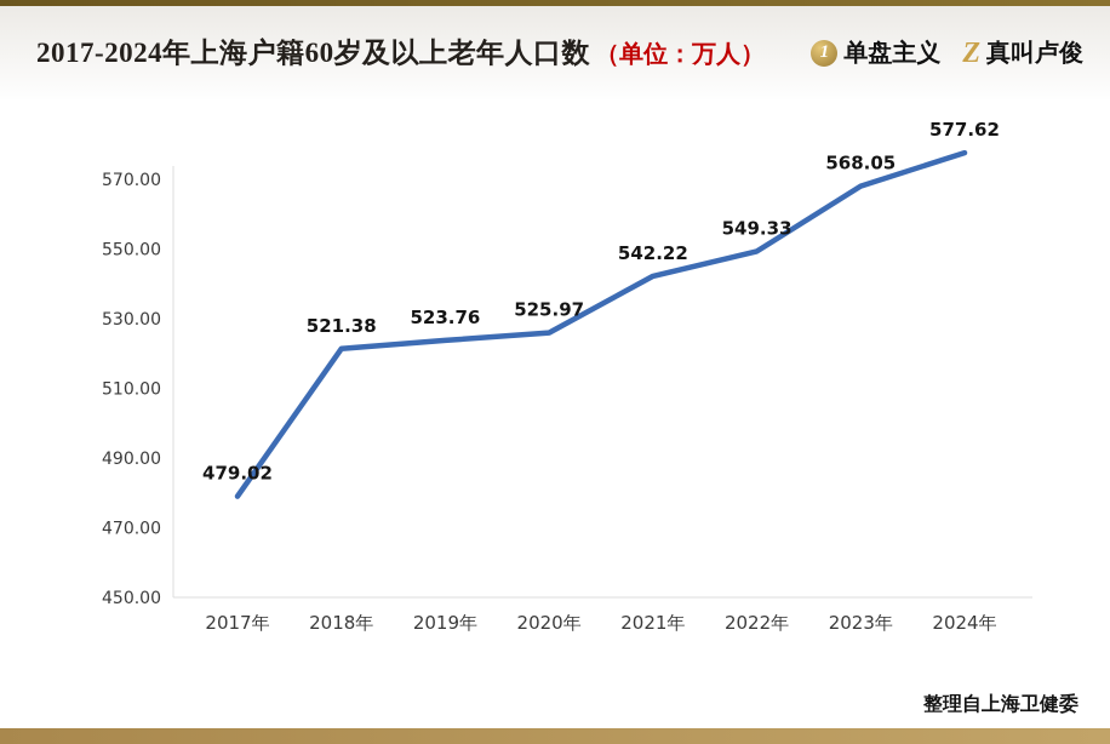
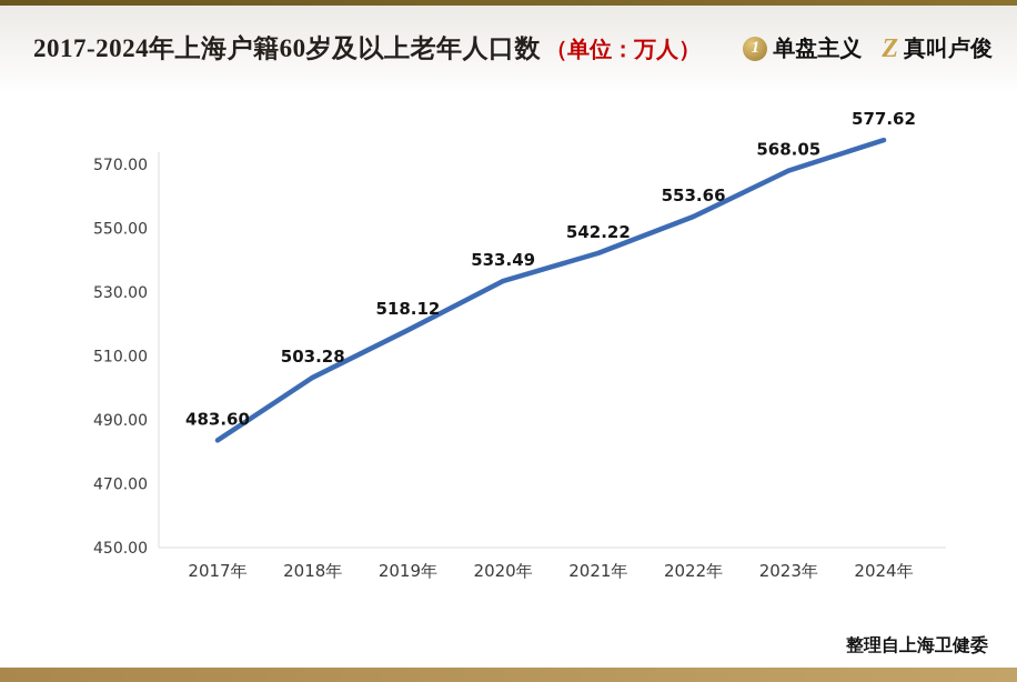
2017年: 479.02 -> 483.60
2018年: 521.38 -> 503.28
2019年: 523.76 -> 518.12
2020年: 525.97 -> 533.49
2022年: 549.33 -> 553.66
